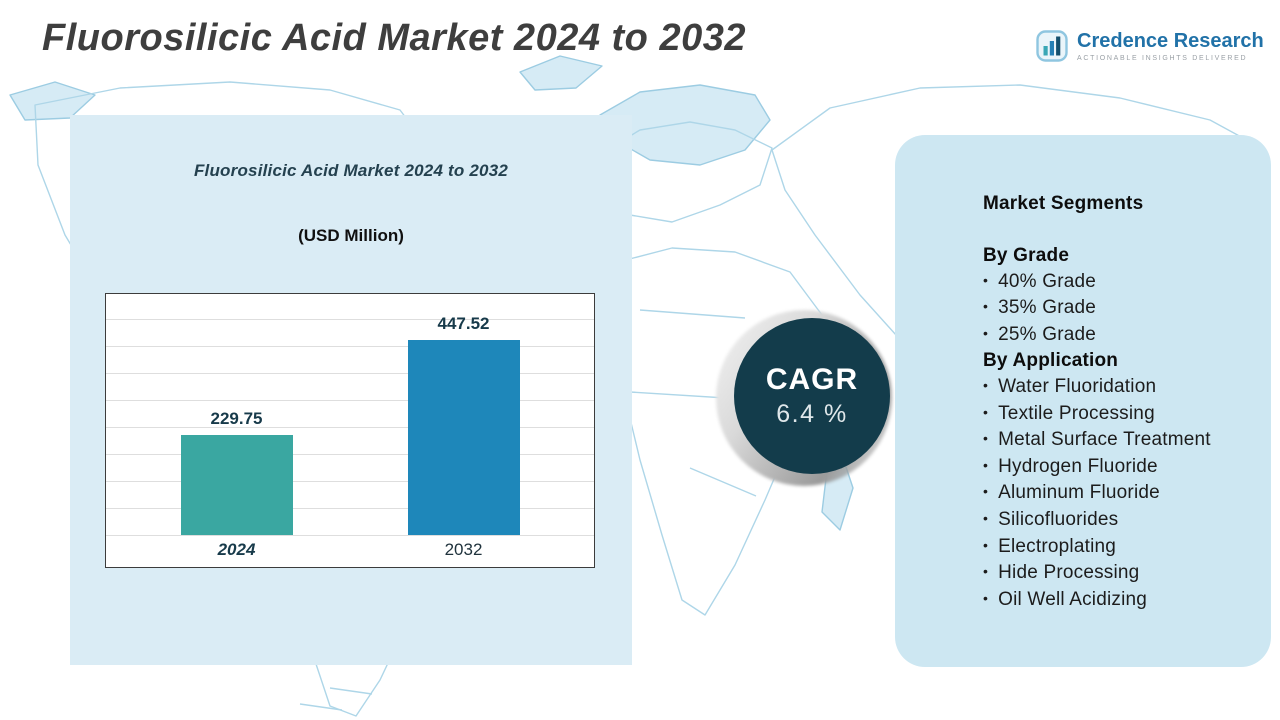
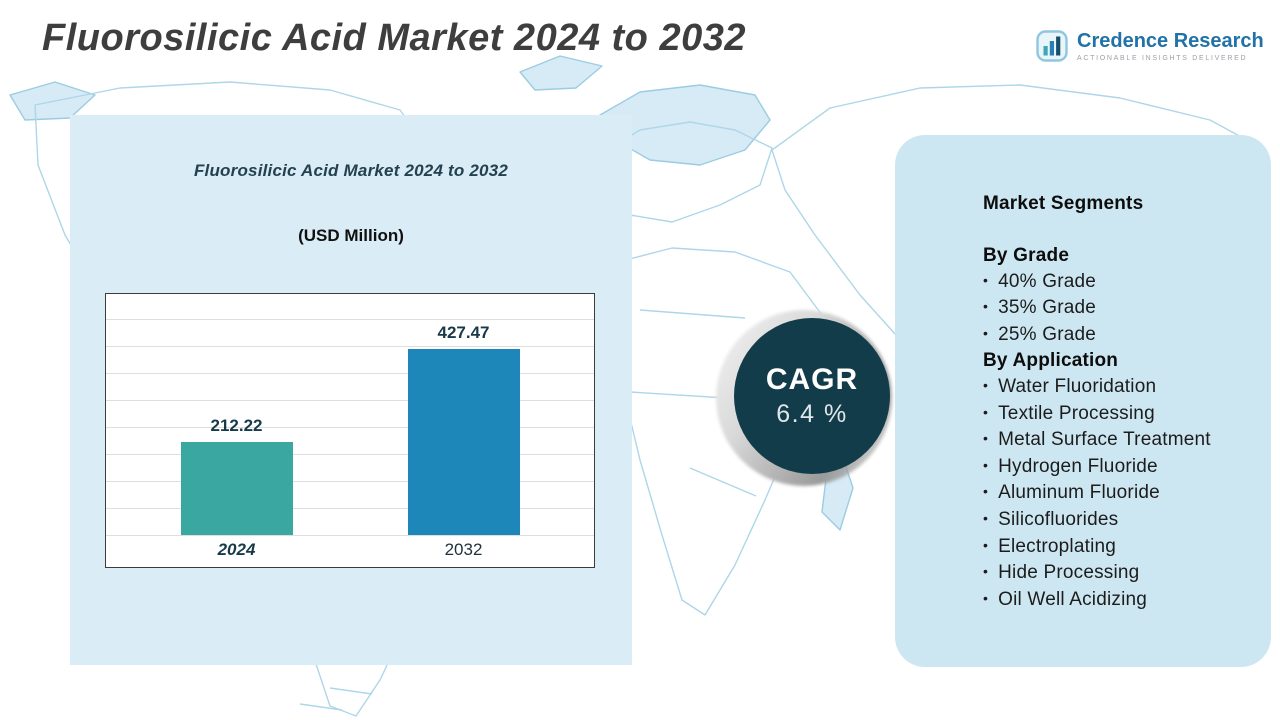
2024: 229.75 -> 212.22
2032: 447.52 -> 427.47
